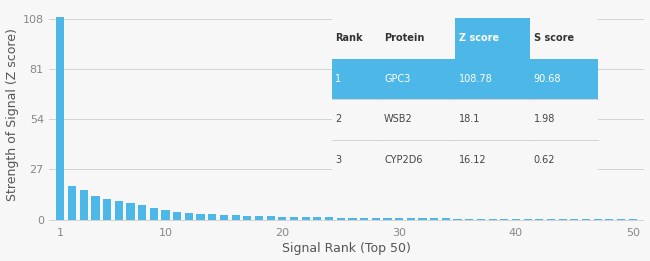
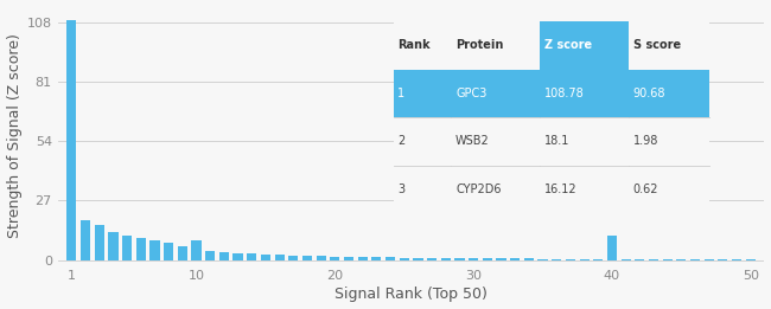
10: 5 -> 9
40: 0 -> 11
